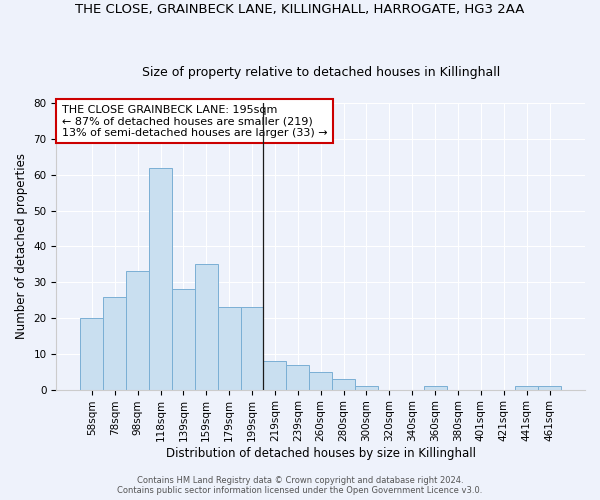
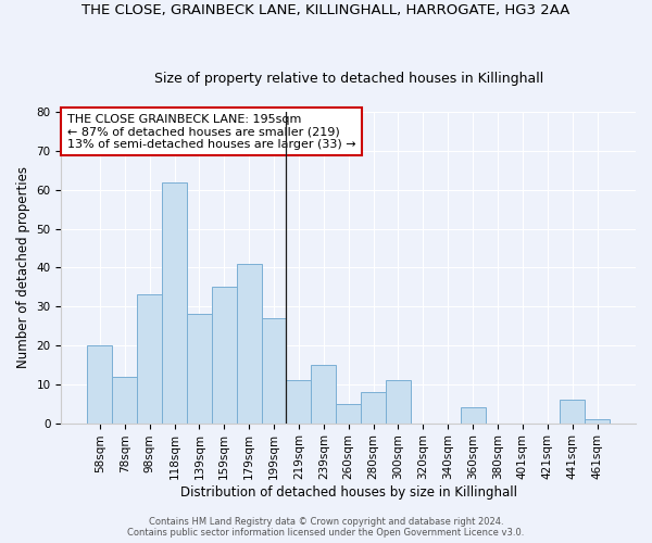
78sqm: 26 -> 12
179sqm: 23 -> 41
199sqm: 23 -> 27
219sqm: 8 -> 11
239sqm: 7 -> 15
280sqm: 3 -> 8
300sqm: 1 -> 11
360sqm: 1 -> 4
441sqm: 1 -> 6
